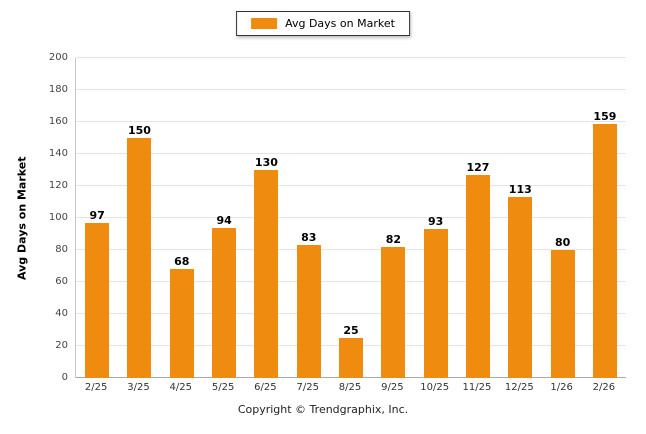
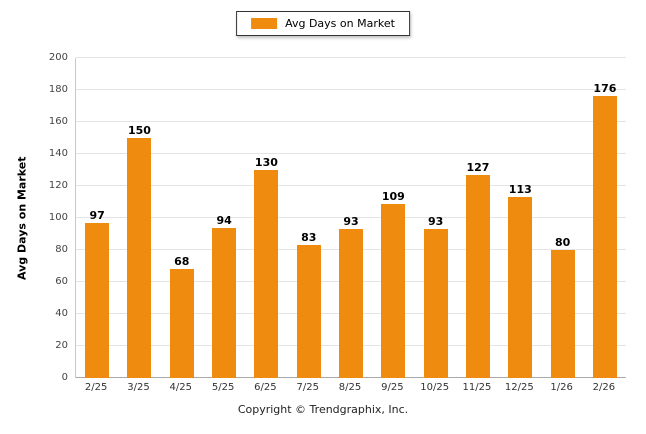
8/25: 25 -> 93
9/25: 82 -> 109
2/26: 159 -> 176
